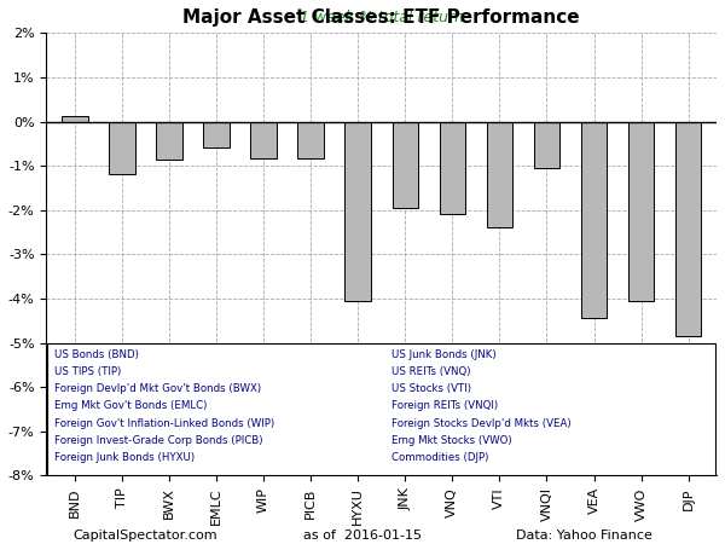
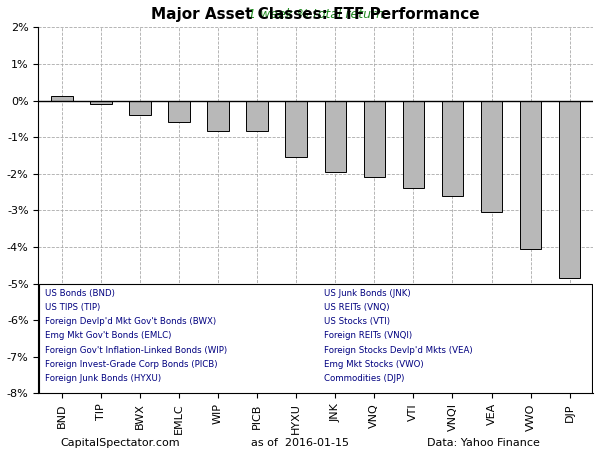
TIP: -1.20% -> -0.10%
BWX: -0.85% -> -0.40%
HYXU: -4.05% -> -1.55%
VNQI: -1.05% -> -2.60%
VEA: -4.45% -> -3.05%
